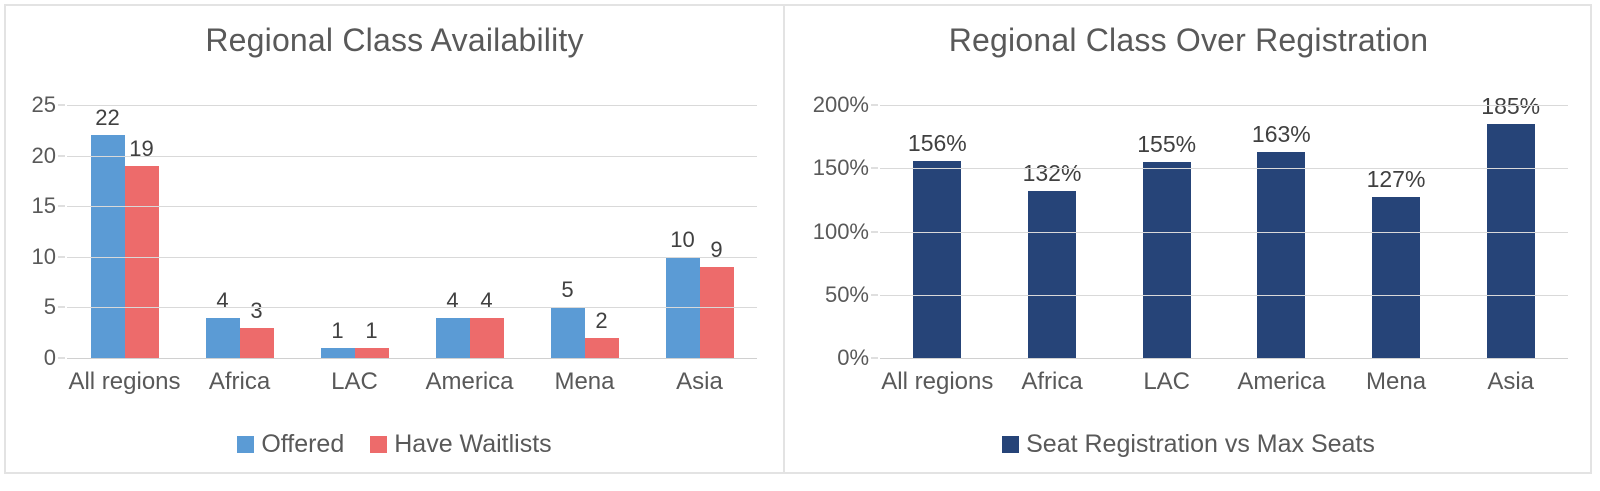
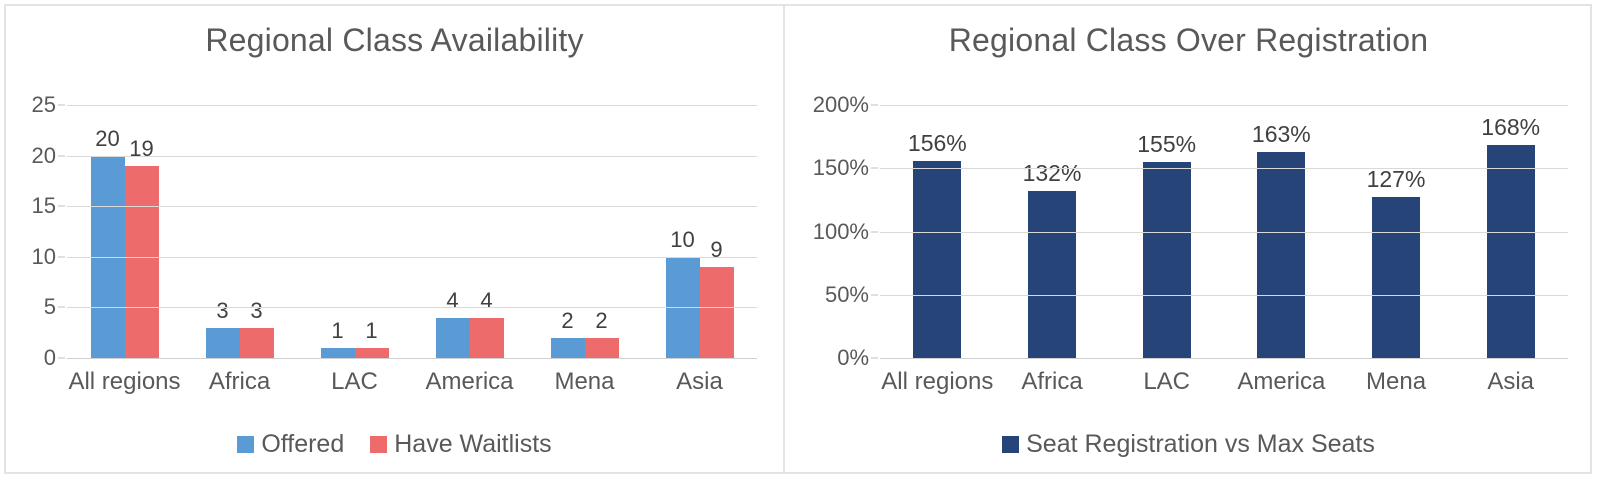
Regional Class Availability/Offered/All regions: 22 -> 20
Regional Class Availability/Offered/Africa: 4 -> 3
Regional Class Availability/Offered/Mena: 5 -> 2
Regional Class Over Registration/Asia: 185% -> 168%
